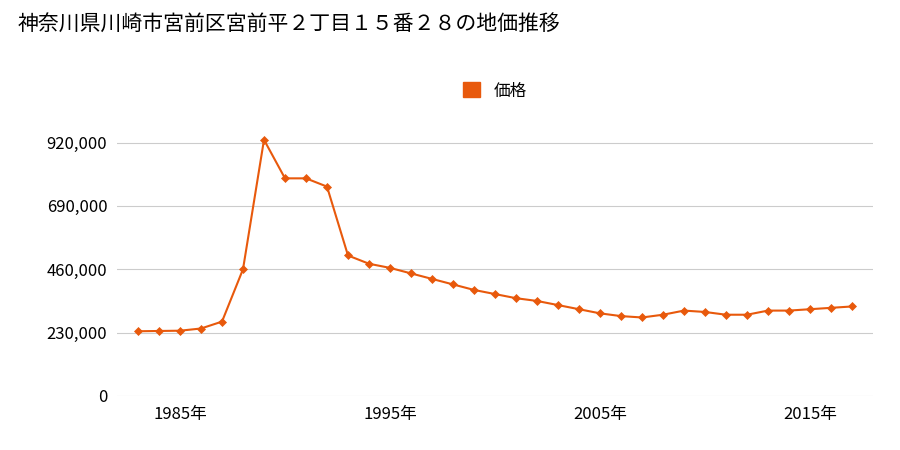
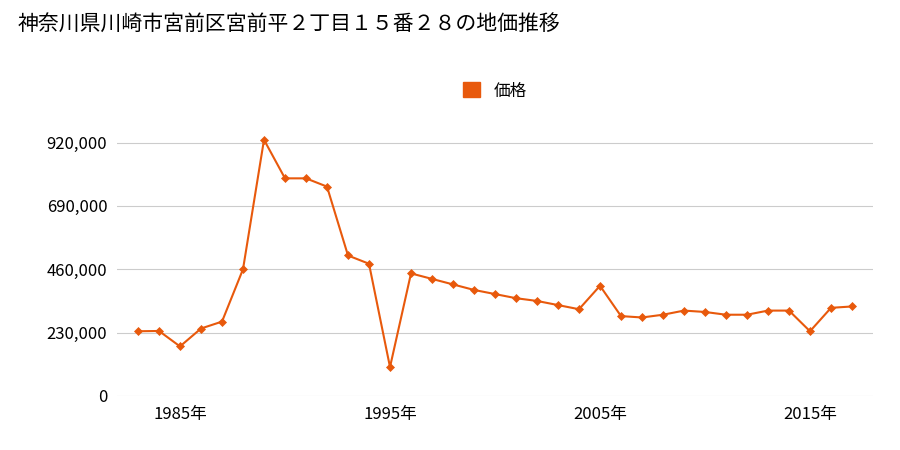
1985年: 237,000 -> 180,000
1995年: 465,000 -> 105,000
2005年: 300,000 -> 400,000
2015年: 315,000 -> 235,000
